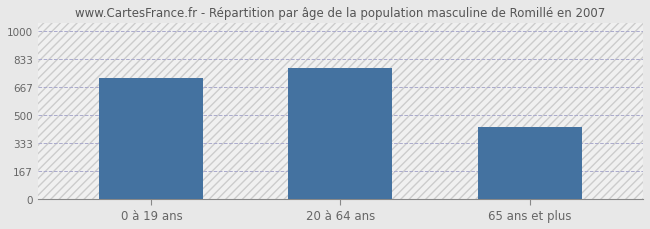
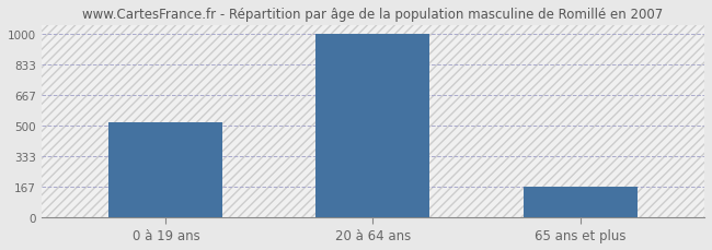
0 à 19 ans: 720 -> 520
20 à 64 ans: 780 -> 1000
65 ans et plus: 430 -> 170
